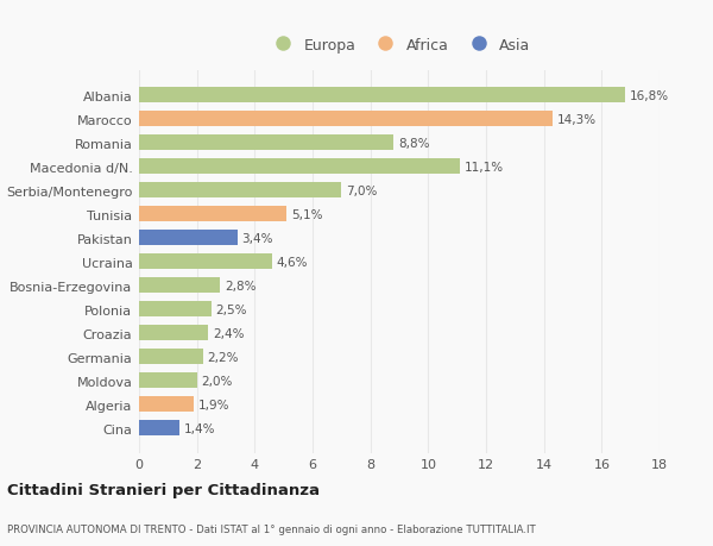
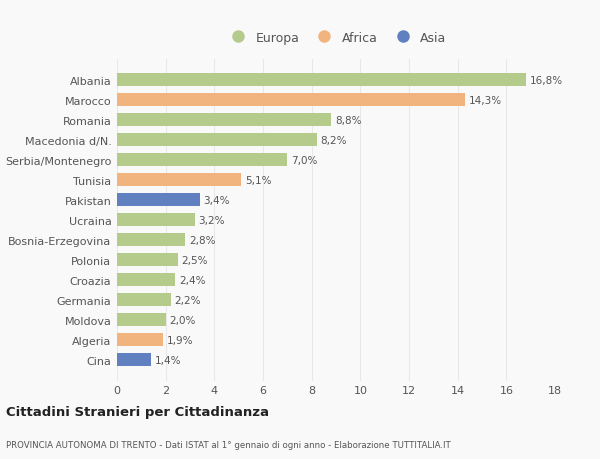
Macedonia d/N.: 11,1% -> 8,2%
Ucraina: 4,6% -> 3,2%
